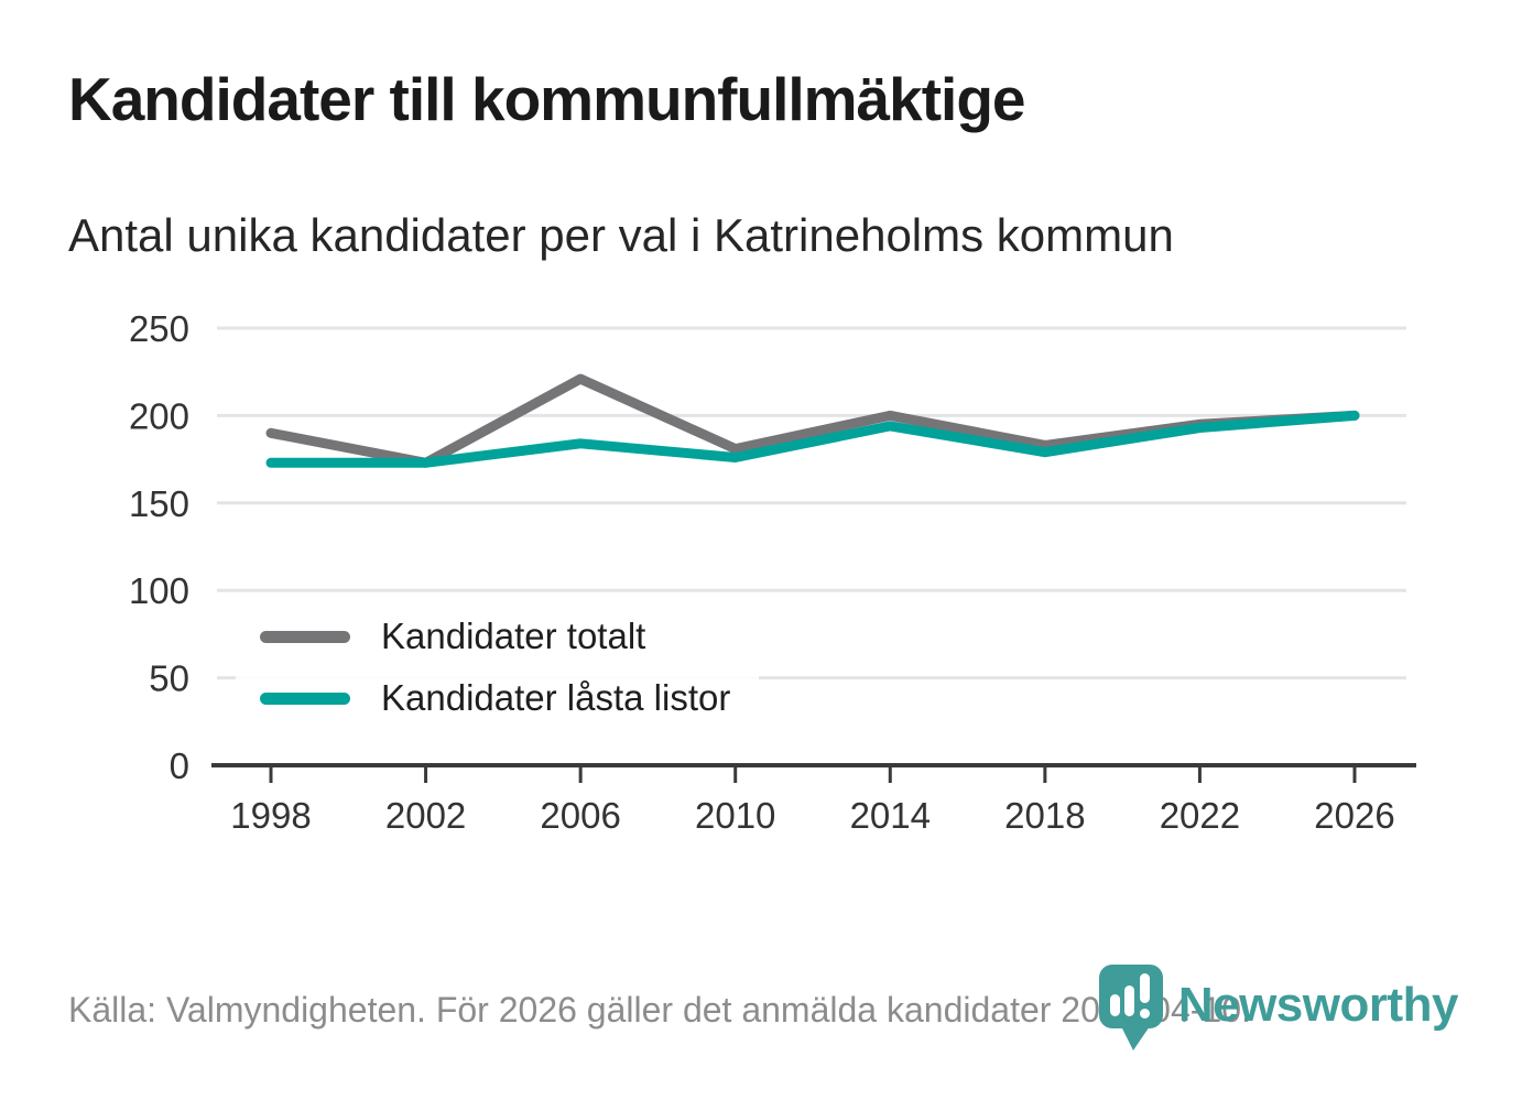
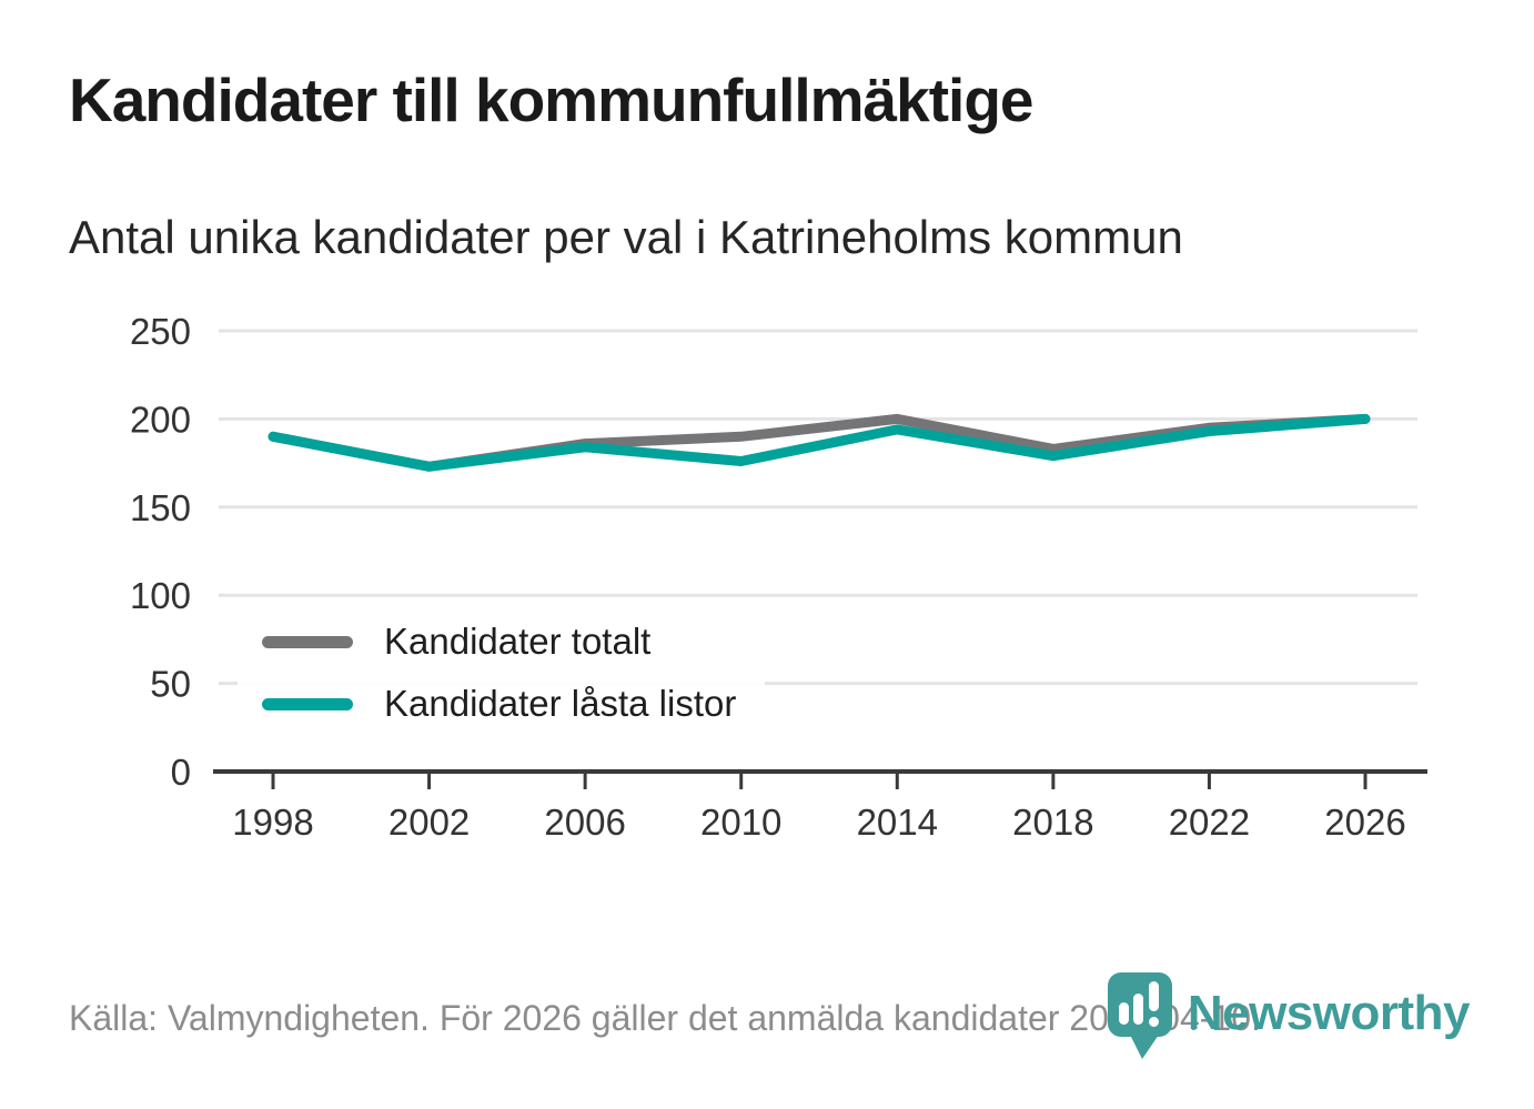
Kandidater låsta listor/1998: 173 -> 190
Kandidater totalt/2006: 221 -> 186
Kandidater totalt/2010: 181 -> 190
